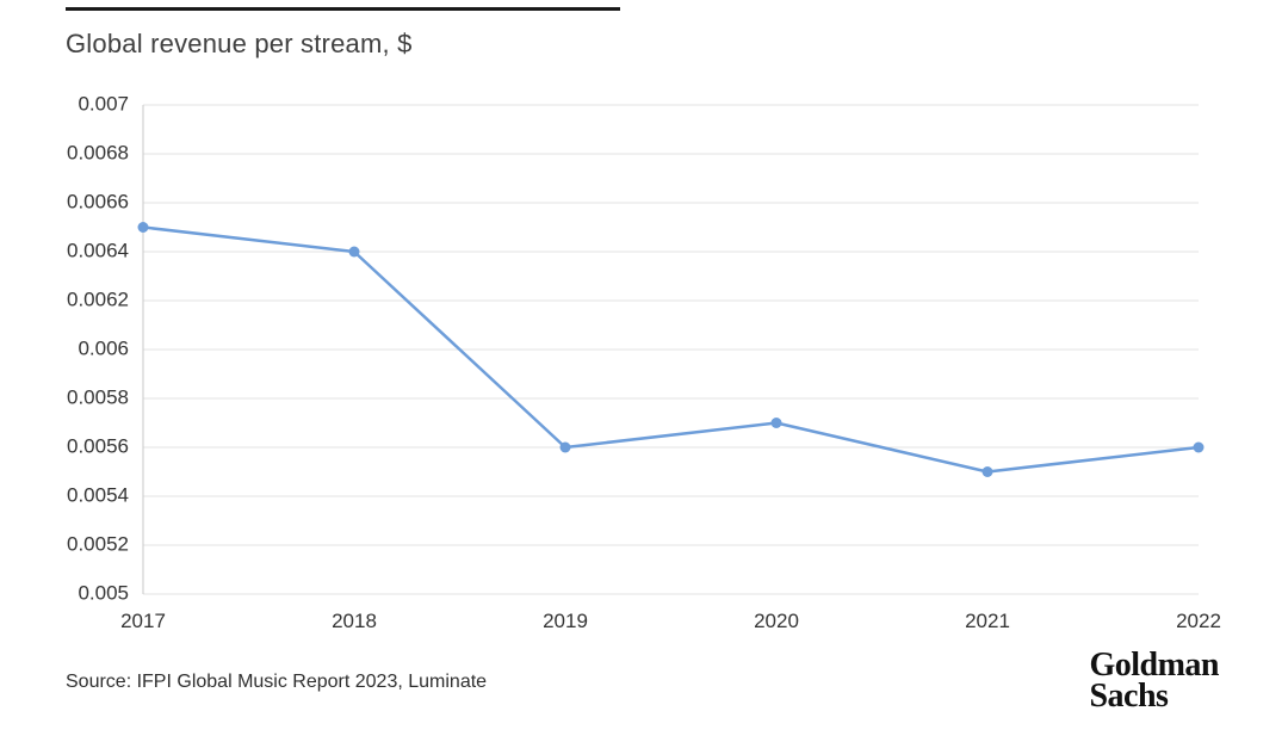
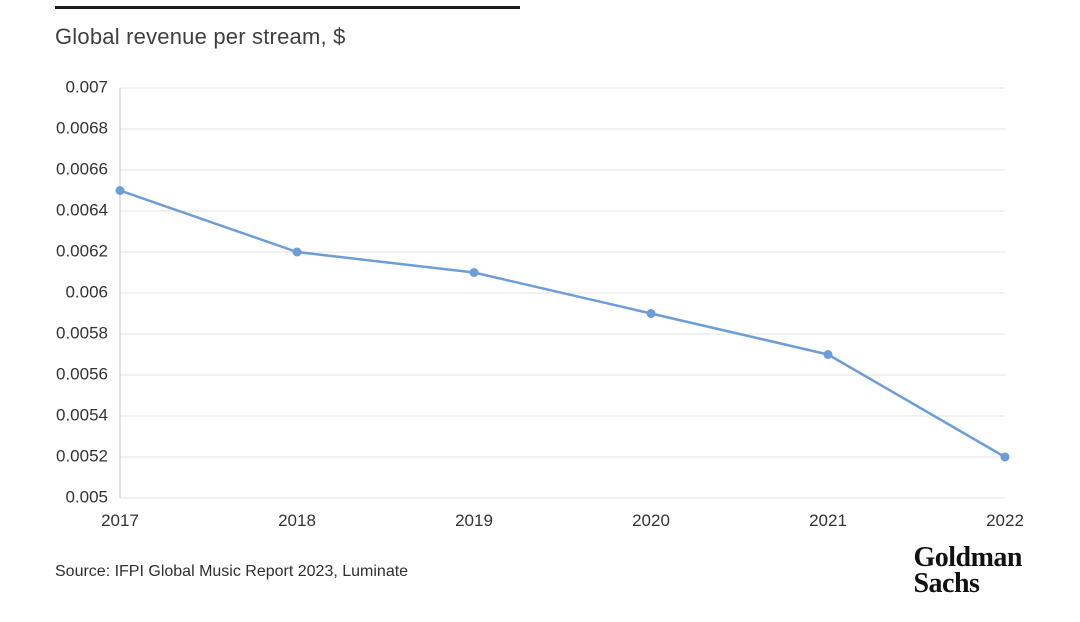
2018: 0.0064 -> 0.0062
2019: 0.0056 -> 0.0061
2020: 0.0057 -> 0.0059
2021: 0.0055 -> 0.0057
2022: 0.0056 -> 0.0052
